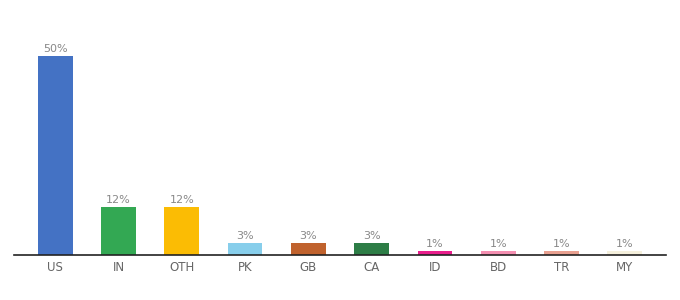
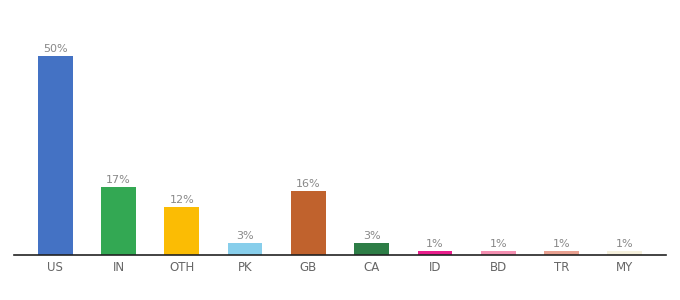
IN: 12% -> 17%
GB: 3% -> 16%
